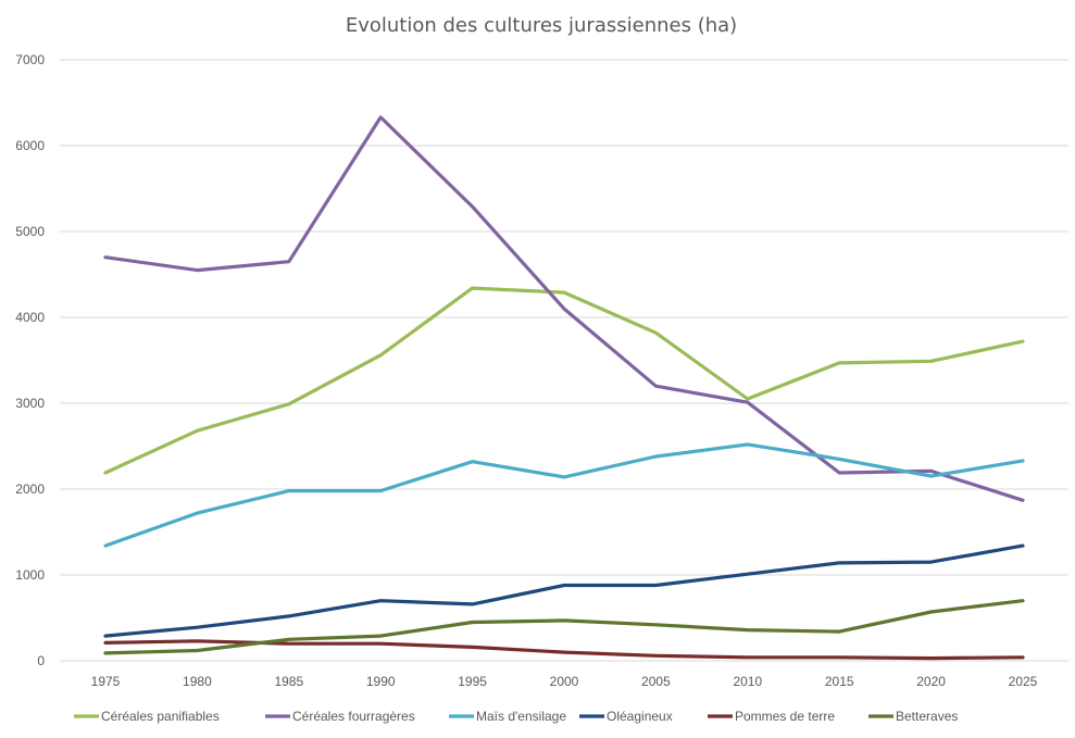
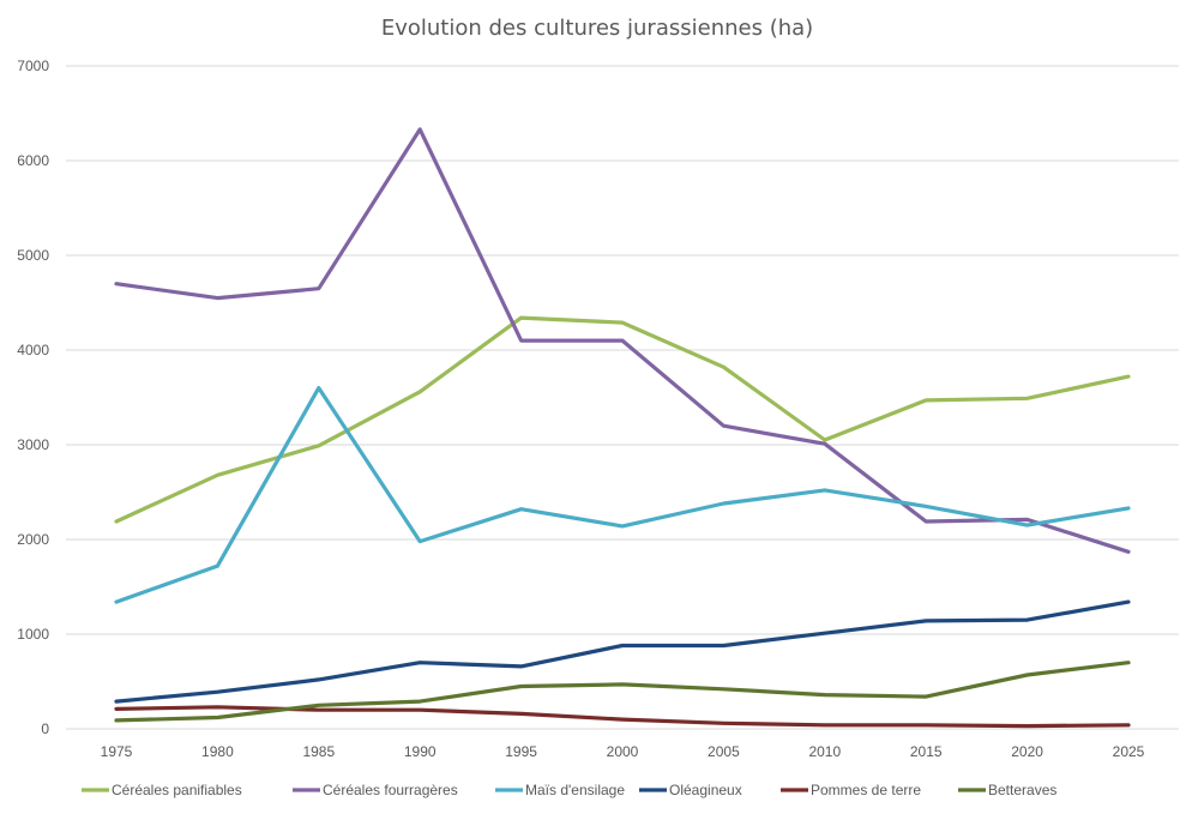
Maïs d'ensilage/1985: 2000 -> 3600
Céréales fourragères/1995: 5300 -> 4100
